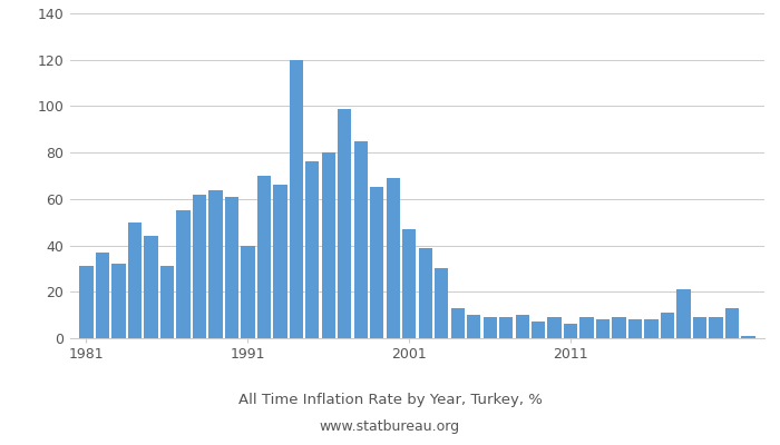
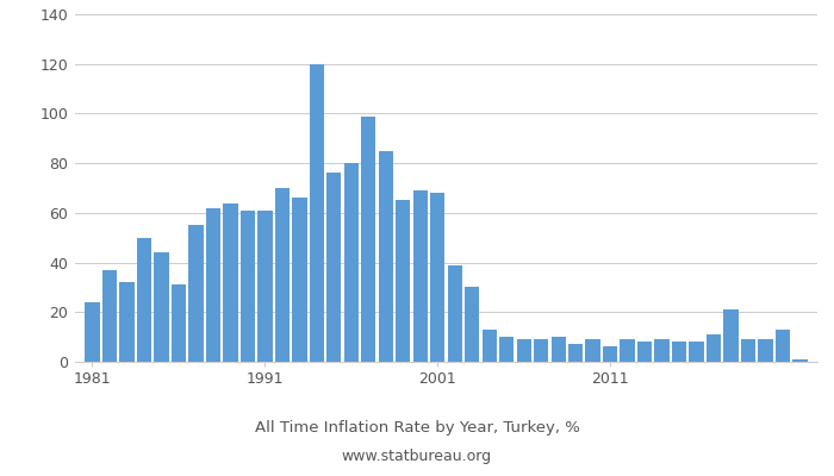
1981: 31 -> 24
1991: 40 -> 61
2001: 47 -> 68
